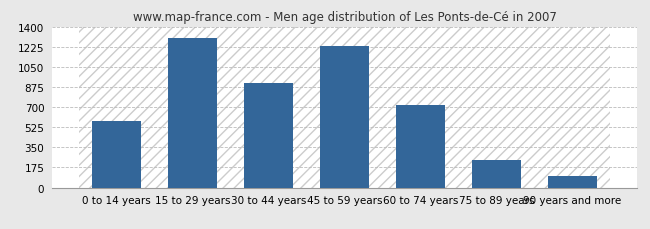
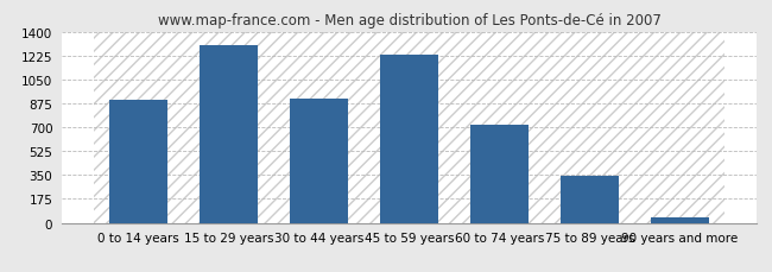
0 to 14 years: 580 -> 900
75 to 89 years: 240 -> 350
90 years and more: 100 -> 40
